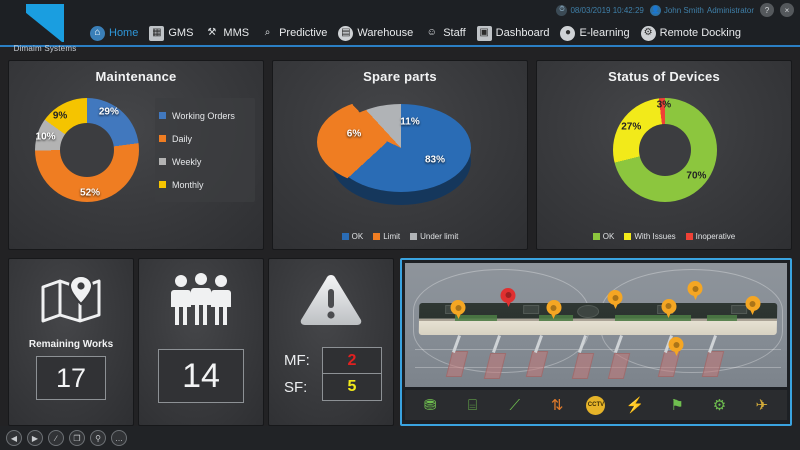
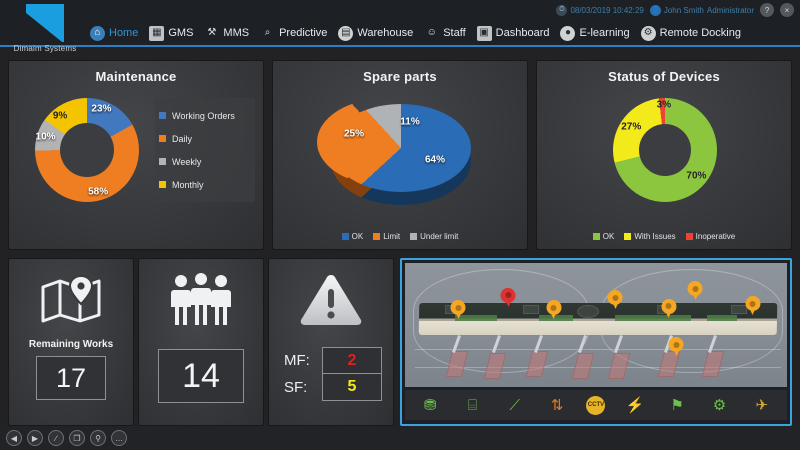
Maintenance/Working Orders: 29% -> 23%
Maintenance/Daily: 52% -> 58%
Spare parts/OK: 83% -> 64%
Spare parts/Limit: 6% -> 25%
